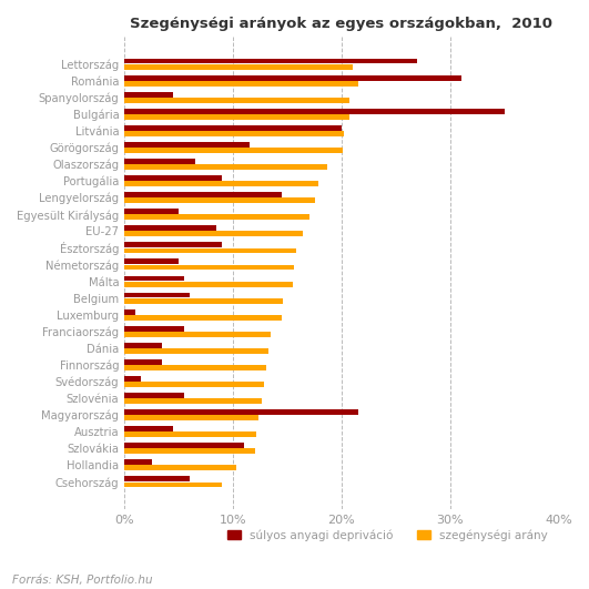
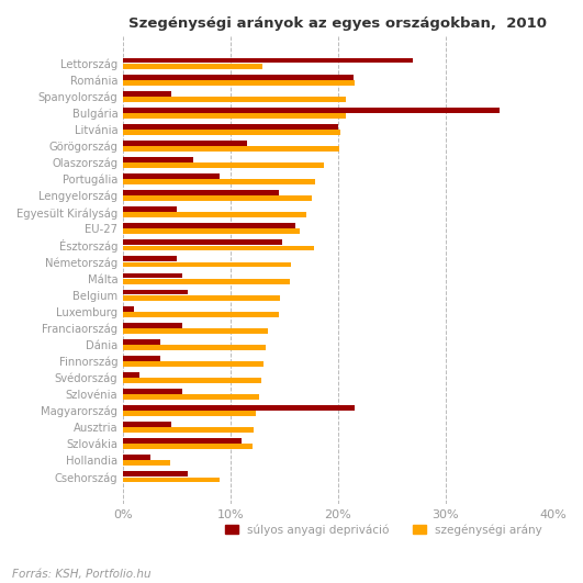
szegénységi arány/Lettország: 21.0% -> 13.0%
súlyos anyagi depriváció/Románia: 31.0% -> 21.4%
súlyos anyagi depriváció/EU-27: 8.5% -> 16.0%
súlyos anyagi depriváció/Észtország: 9.0% -> 14.8%
szegénységi arány/Észtország: 15.8% -> 17.8%
szegénységi arány/Hollandia: 10.3% -> 4.4%
